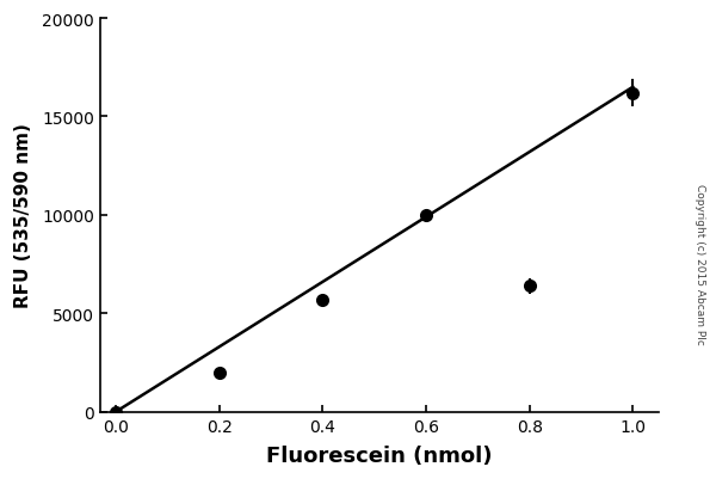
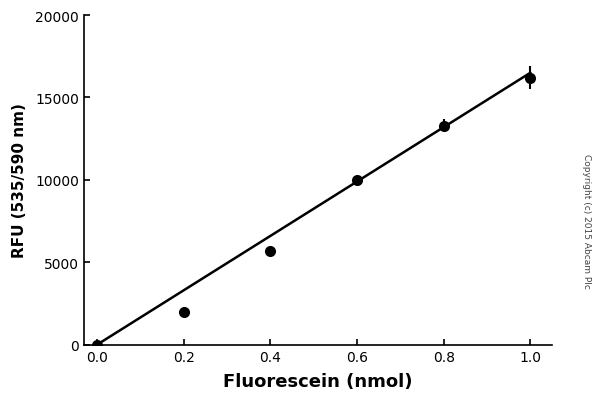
0.8: 6400 -> 13300
